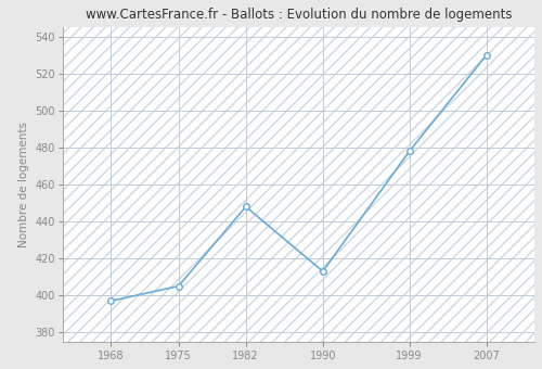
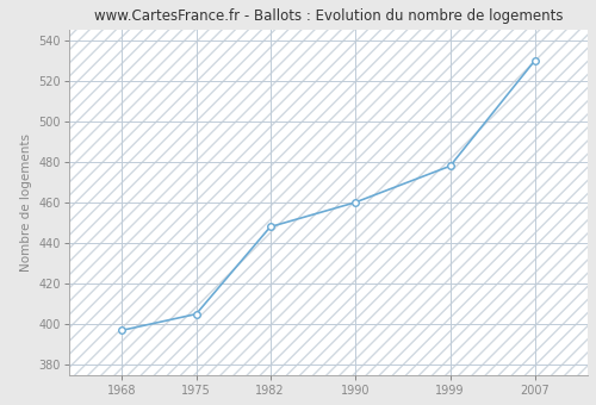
1990: 413 -> 460
